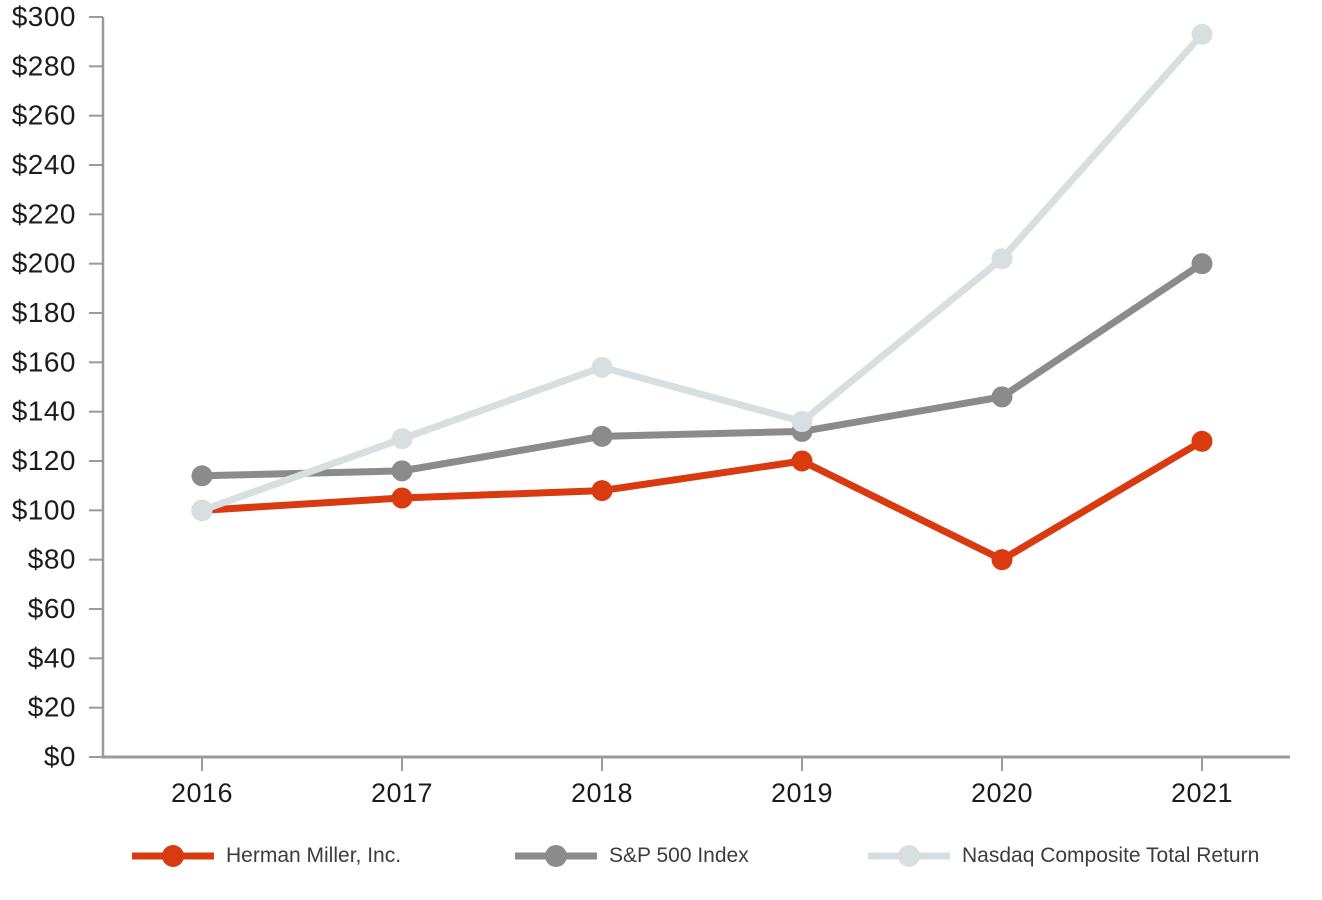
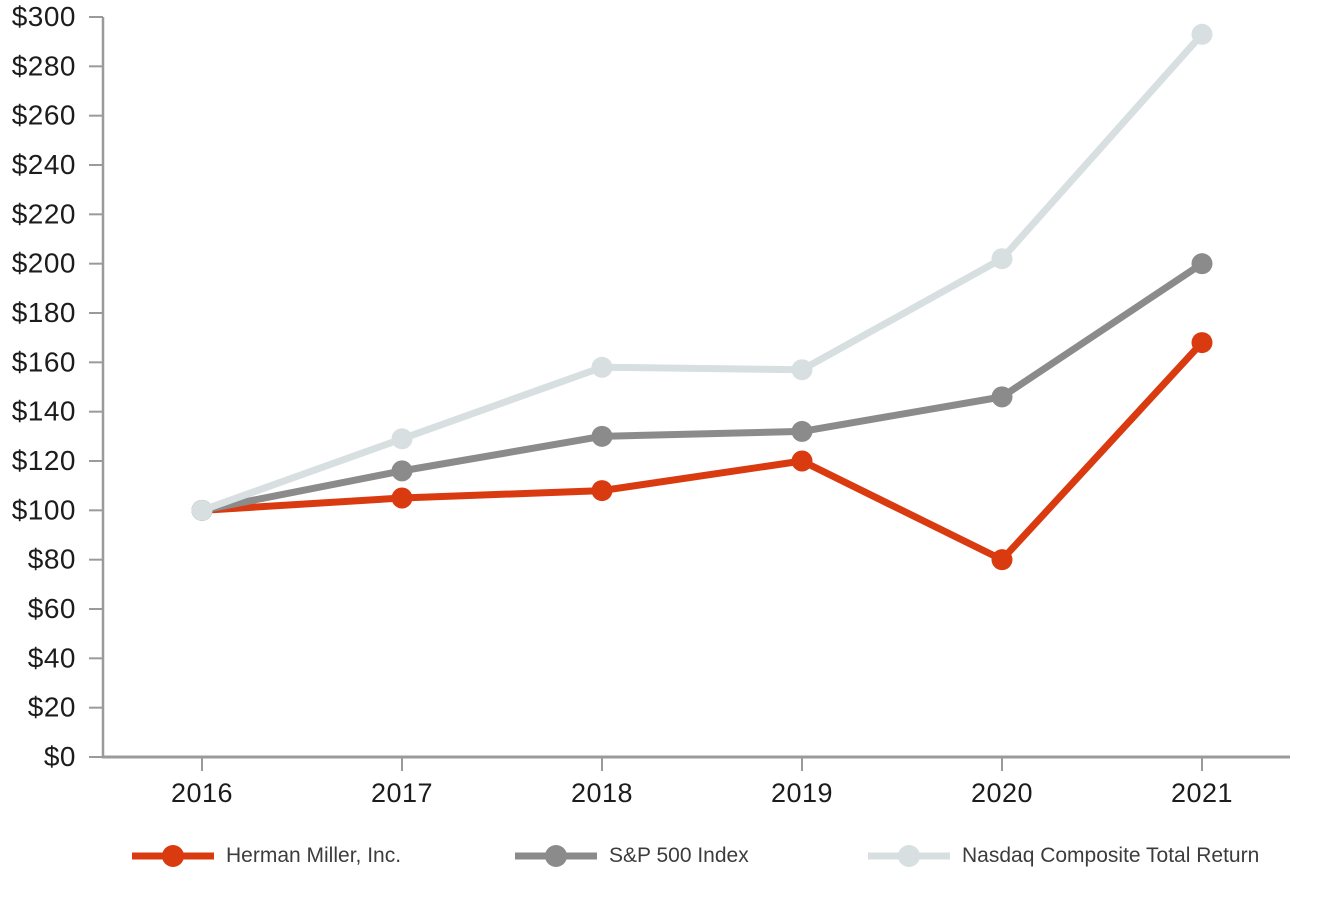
S&P 500 Index/2016: $114 -> $100
Nasdaq Composite Total Return/2019: $136 -> $157
Herman Miller, Inc./2021: $128 -> $168
